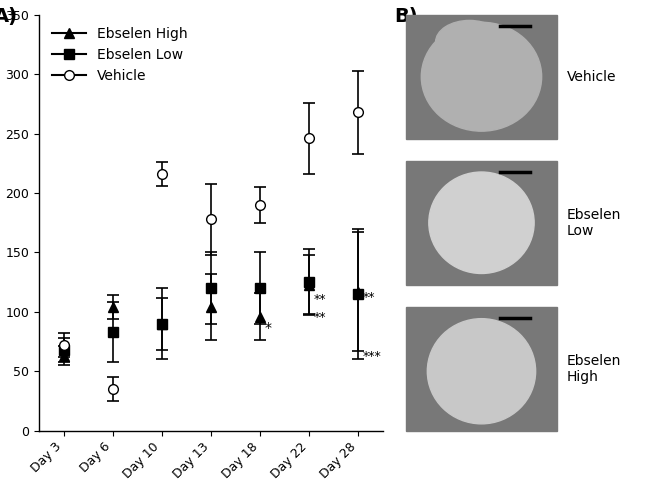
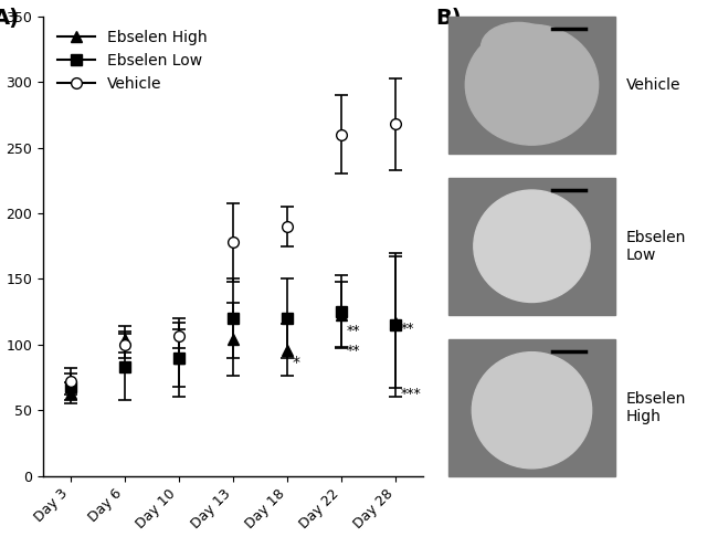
Vehicle/Day 6: 35 -> 100
Vehicle/Day 10: 216 -> 107
Vehicle/Day 22: 246 -> 260
